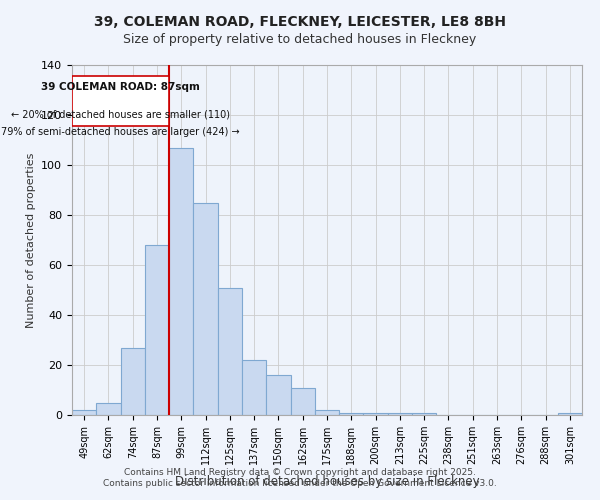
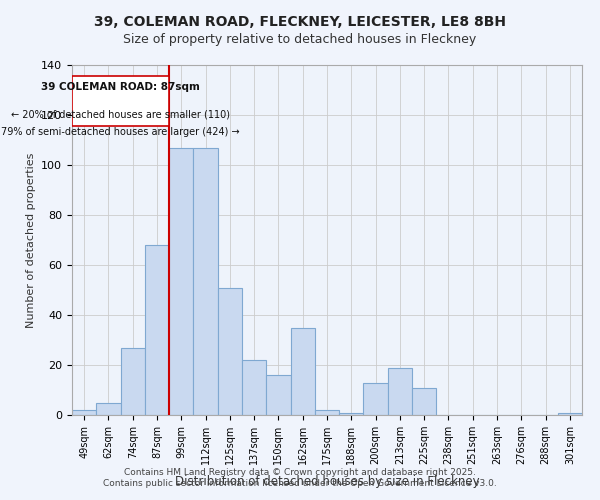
112sqm: 85 -> 107
162sqm: 11 -> 35
200sqm: 1 -> 13
213sqm: 1 -> 19
225sqm: 1 -> 11
